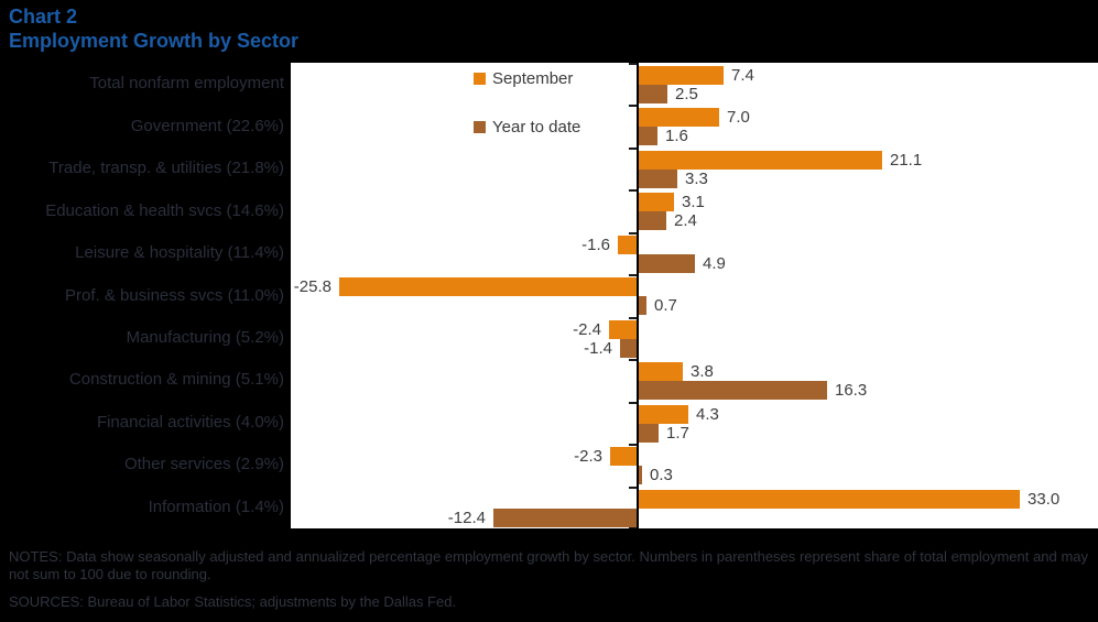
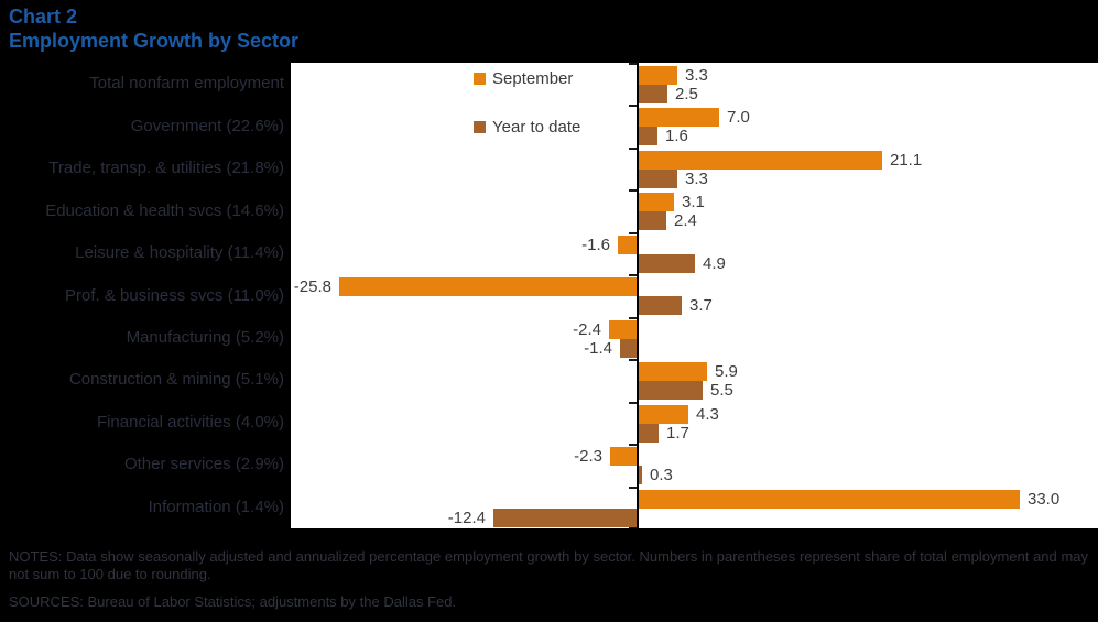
September/Total nonfarm employment: 7.4 -> 3.3
Year to date/Prof. & business svcs (11.0%): 0.7 -> 3.7
September/Construction & mining (5.1%): 3.8 -> 5.9
Year to date/Construction & mining (5.1%): 16.3 -> 5.5
